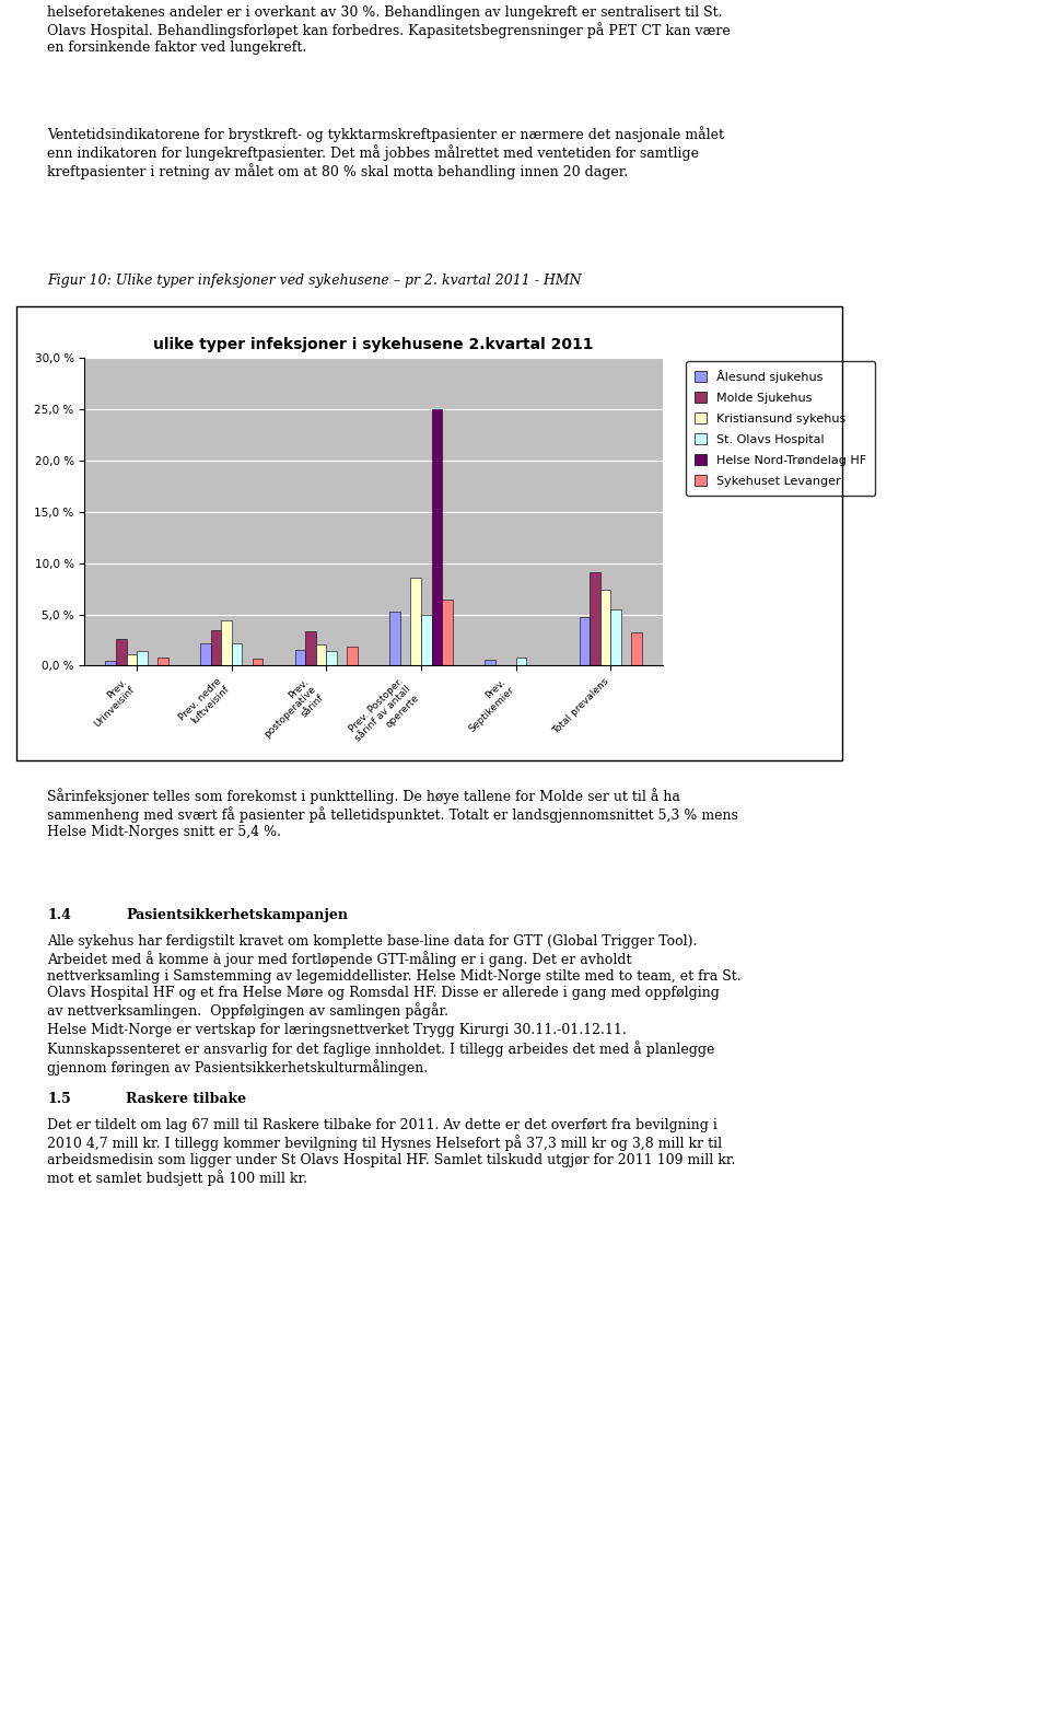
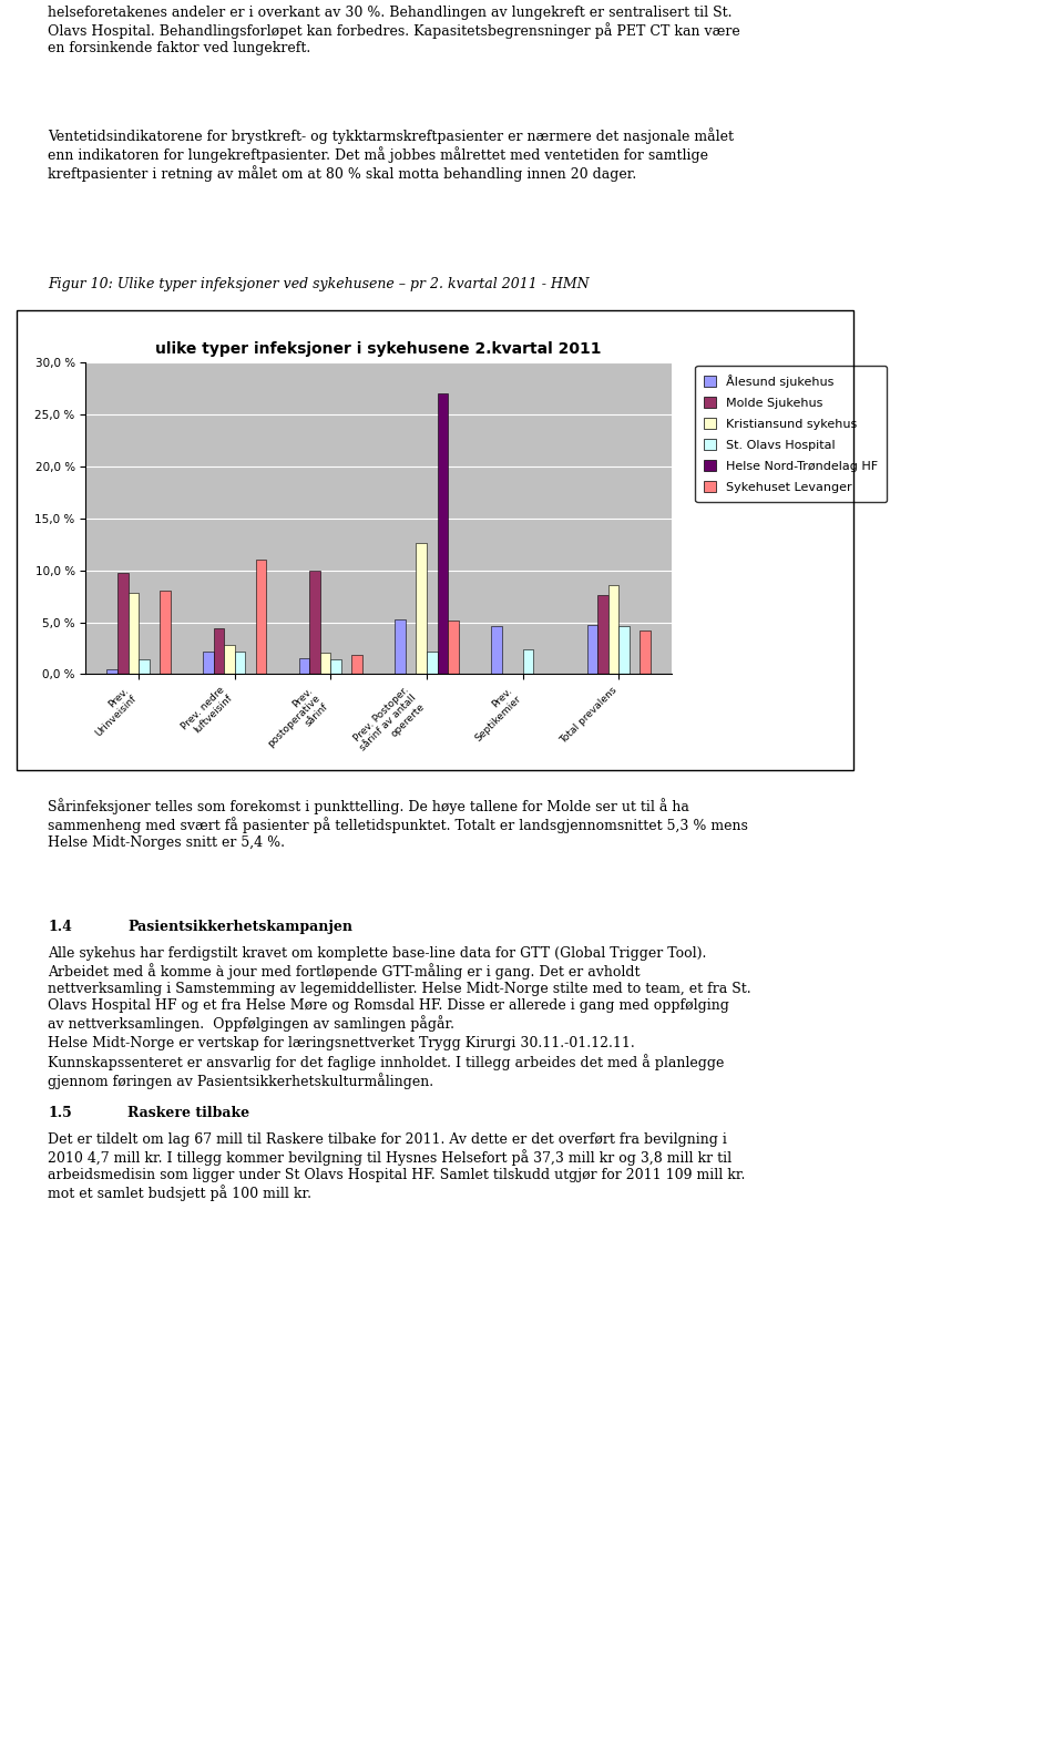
Molde Sjukehus/Prev. Urinveisinf: 2,6 % -> 9,8 %
Kristiansund sykehus/Prev. Urinveisinf: 1,1 % -> 7,8 %
Sykehuset Levanger/Prev. Urinveisinf: 0,8 % -> 8,0 %
Molde Sjukehus/Prev. nedre luftveisinf: 3,5 % -> 4,4 %
Kristiansund sykehus/Prev. nedre luftveisinf: 4,4 % -> 2,8 %
Sykehuset Levanger/Prev. nedre luftveisinf: 0,7 % -> 11,0 %
Molde Sjukehus/Prev. postoperative sårinf: 3,4 % -> 10,0 %
Kristiansund sykehus/Prev. Postoper. sårinf av antall opererte: 8,6 % -> 12,6 %
St. Olavs Hospital/Prev. Postoper. sårinf av antall opererte: 5,0 % -> 2,2 %
Helse Nord-Trøndelag HF/Prev. Postoper. sårinf av antall opererte: 25 % -> 27 %
Sykehuset Levanger/Prev. Postoper. sårinf av antall opererte: 6,5 % -> 5,2 %
Ålesund sjukehus/Prev. Septikemier: 0,6 % -> 4,6 %
St. Olavs Hospital/Prev. Septikemier: 0,8 % -> 2,4 %
Molde Sjukehus/Total prevalens: 9,1 % -> 7,6 %
Kristiansund sykehus/Total prevalens: 7,4 % -> 8,6 %
St. Olavs Hospital/Total prevalens: 5,5 % -> 4,6 %
Sykehuset Levanger/Total prevalens: 3,2 % -> 4,2 %
